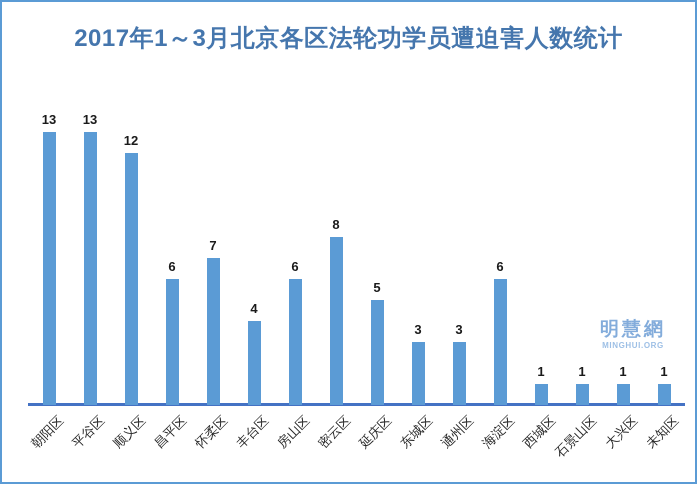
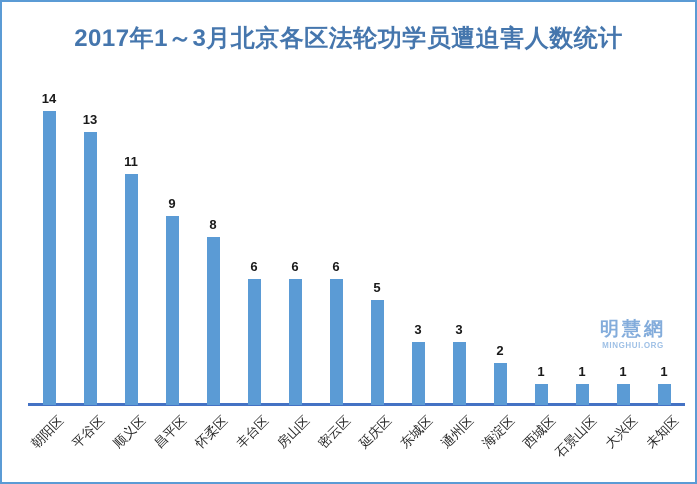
朝阳区: 13 -> 14
顺义区: 12 -> 11
昌平区: 6 -> 9
怀柔区: 7 -> 8
丰台区: 4 -> 6
密云区: 8 -> 6
海淀区: 6 -> 2
